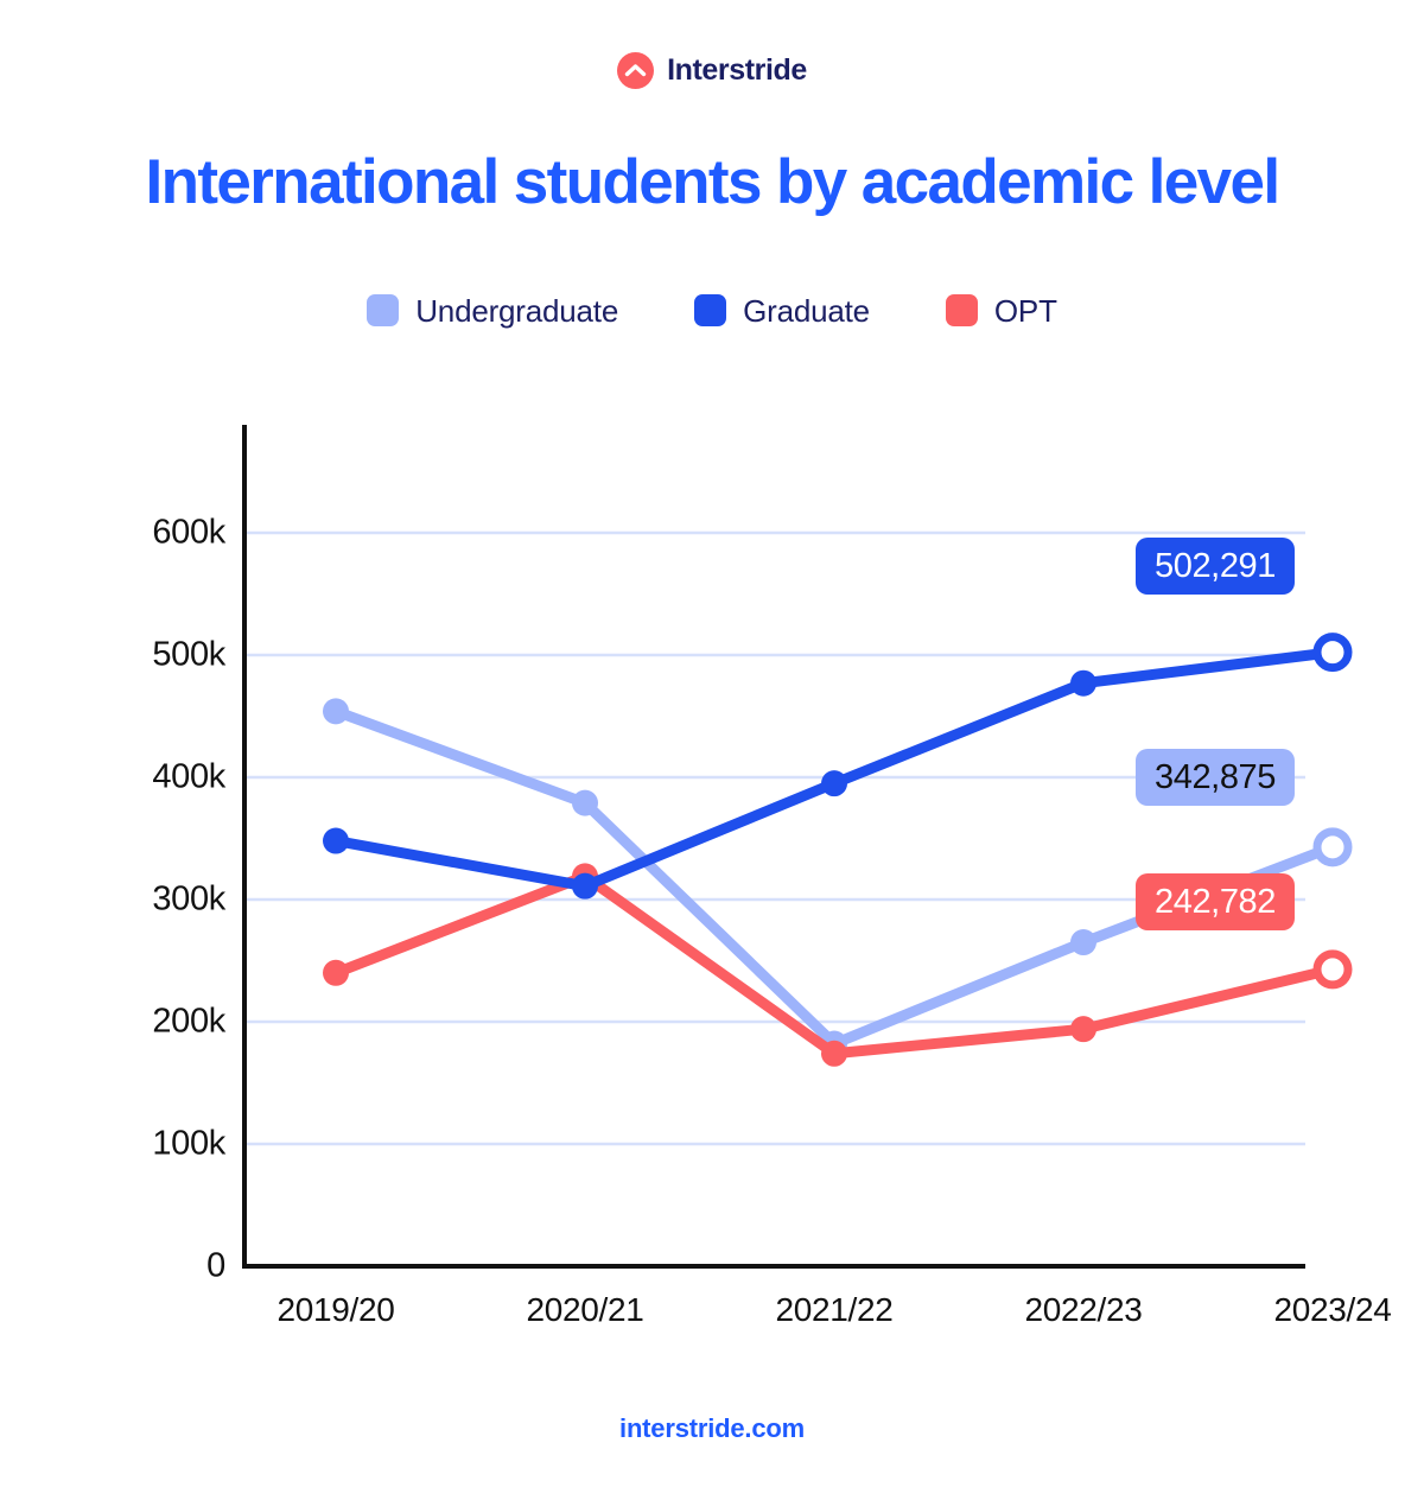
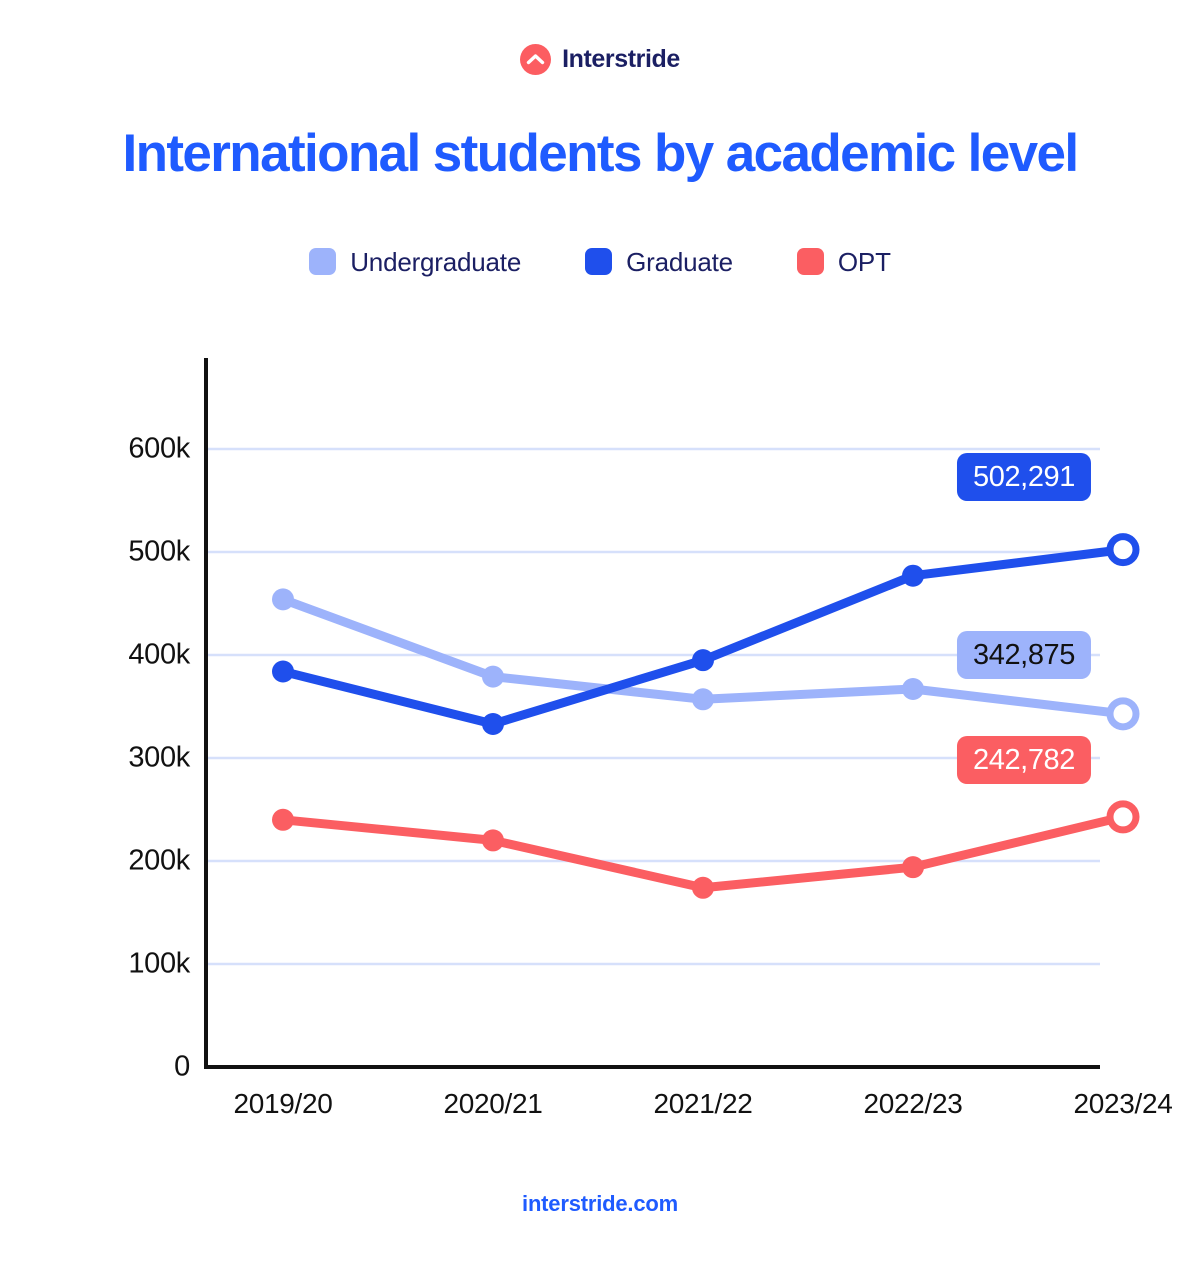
Graduate/2019/20: 348k -> 384k
Graduate/2020/21: 311k -> 333k
OPT/2020/21: 319k -> 220k
Undergraduate/2021/22: 182k -> 357k
Undergraduate/2022/23: 265k -> 367k
